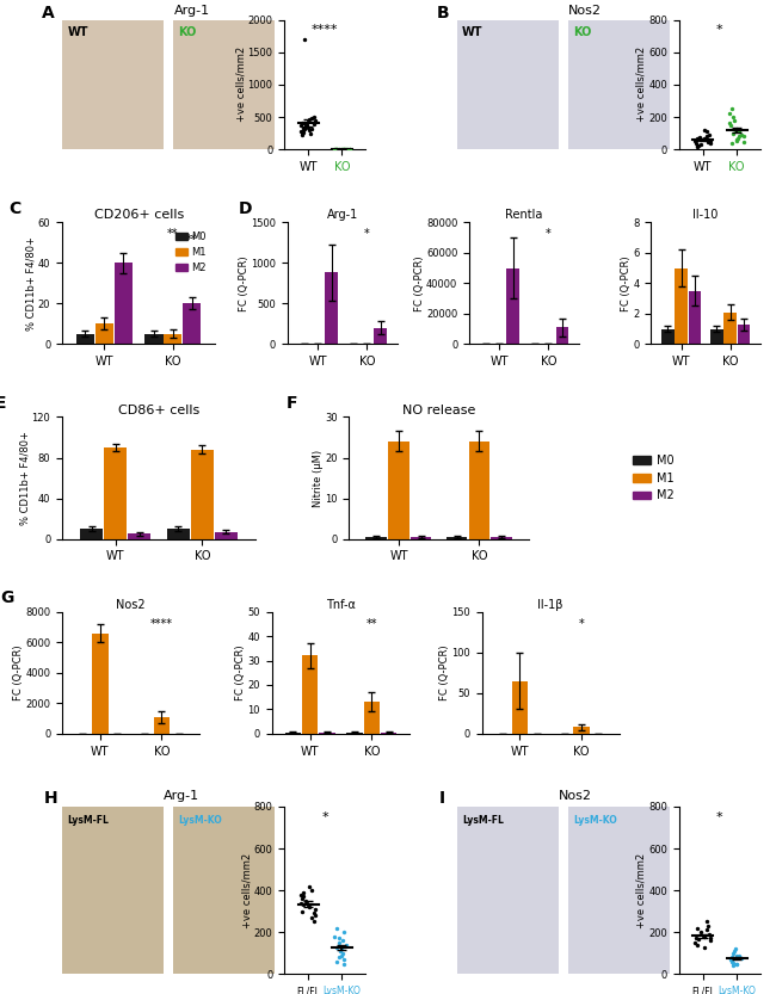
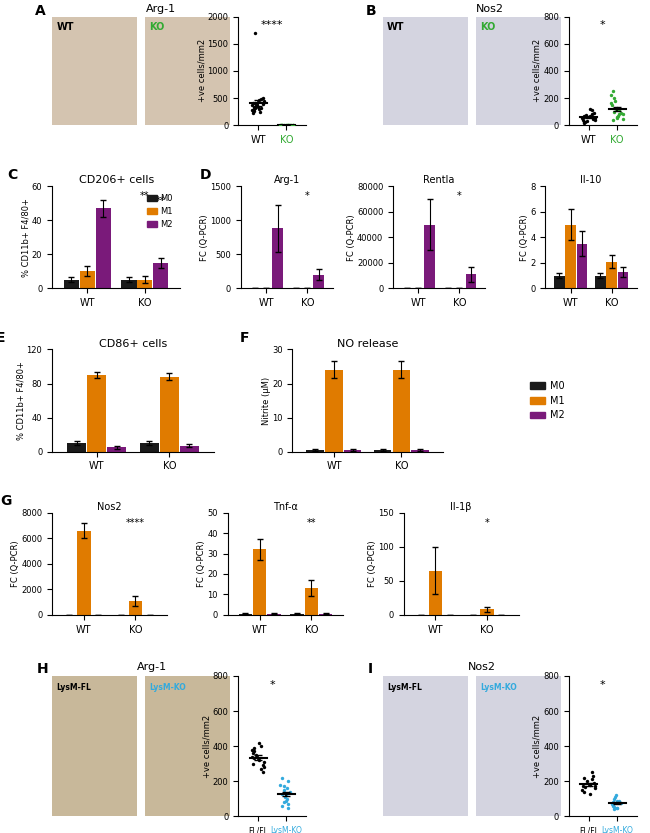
CD206+ cells/M2/WT: 40 -> 47
CD206+ cells/M2/KO: 20 -> 15
